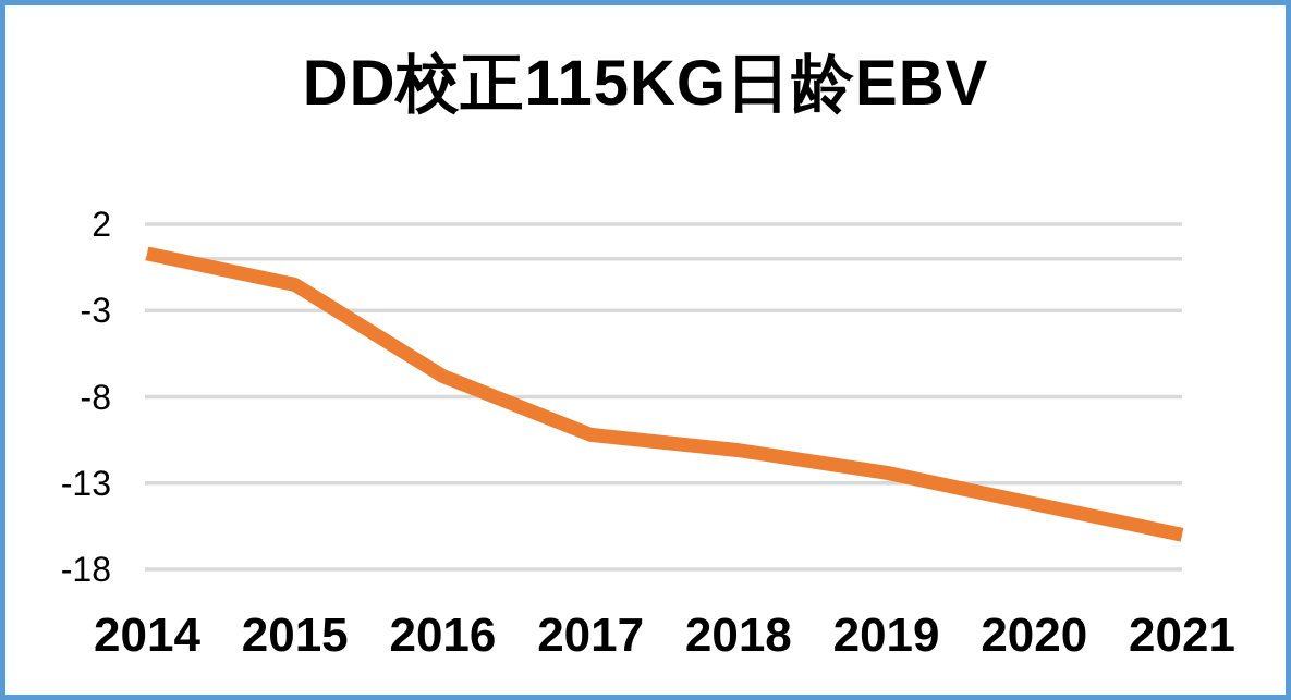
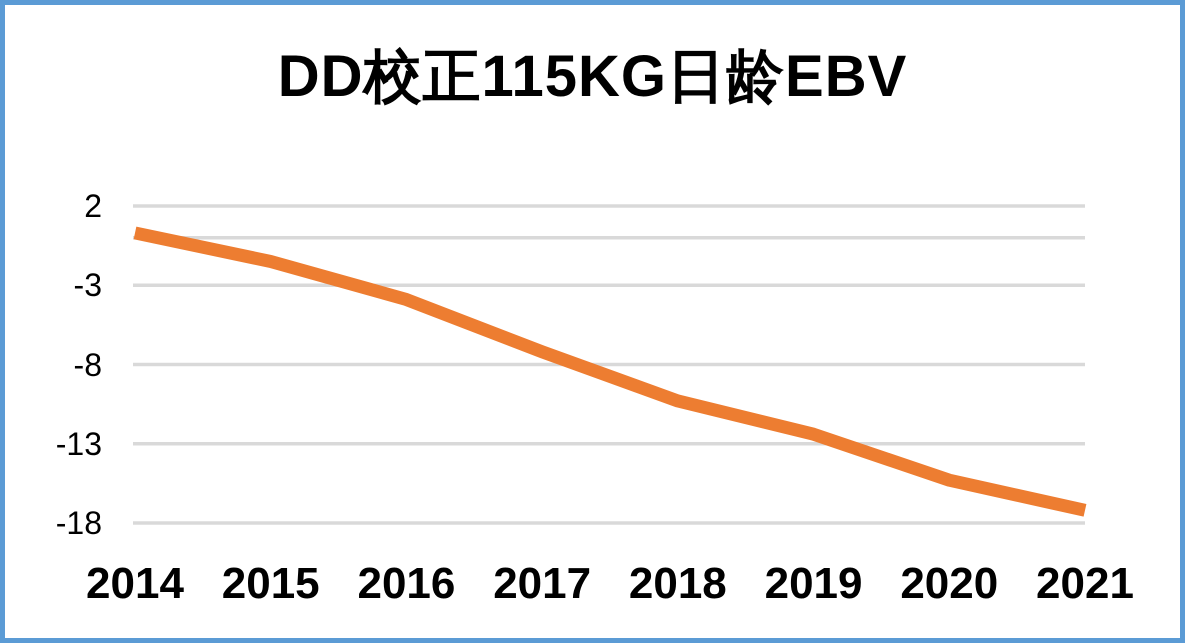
2016: -6.8 -> -3.9
2017: -10.2 -> -7.2
2018: -11.1 -> -10.3
2020: -14.2 -> -15.3
2021: -16.0 -> -17.2
